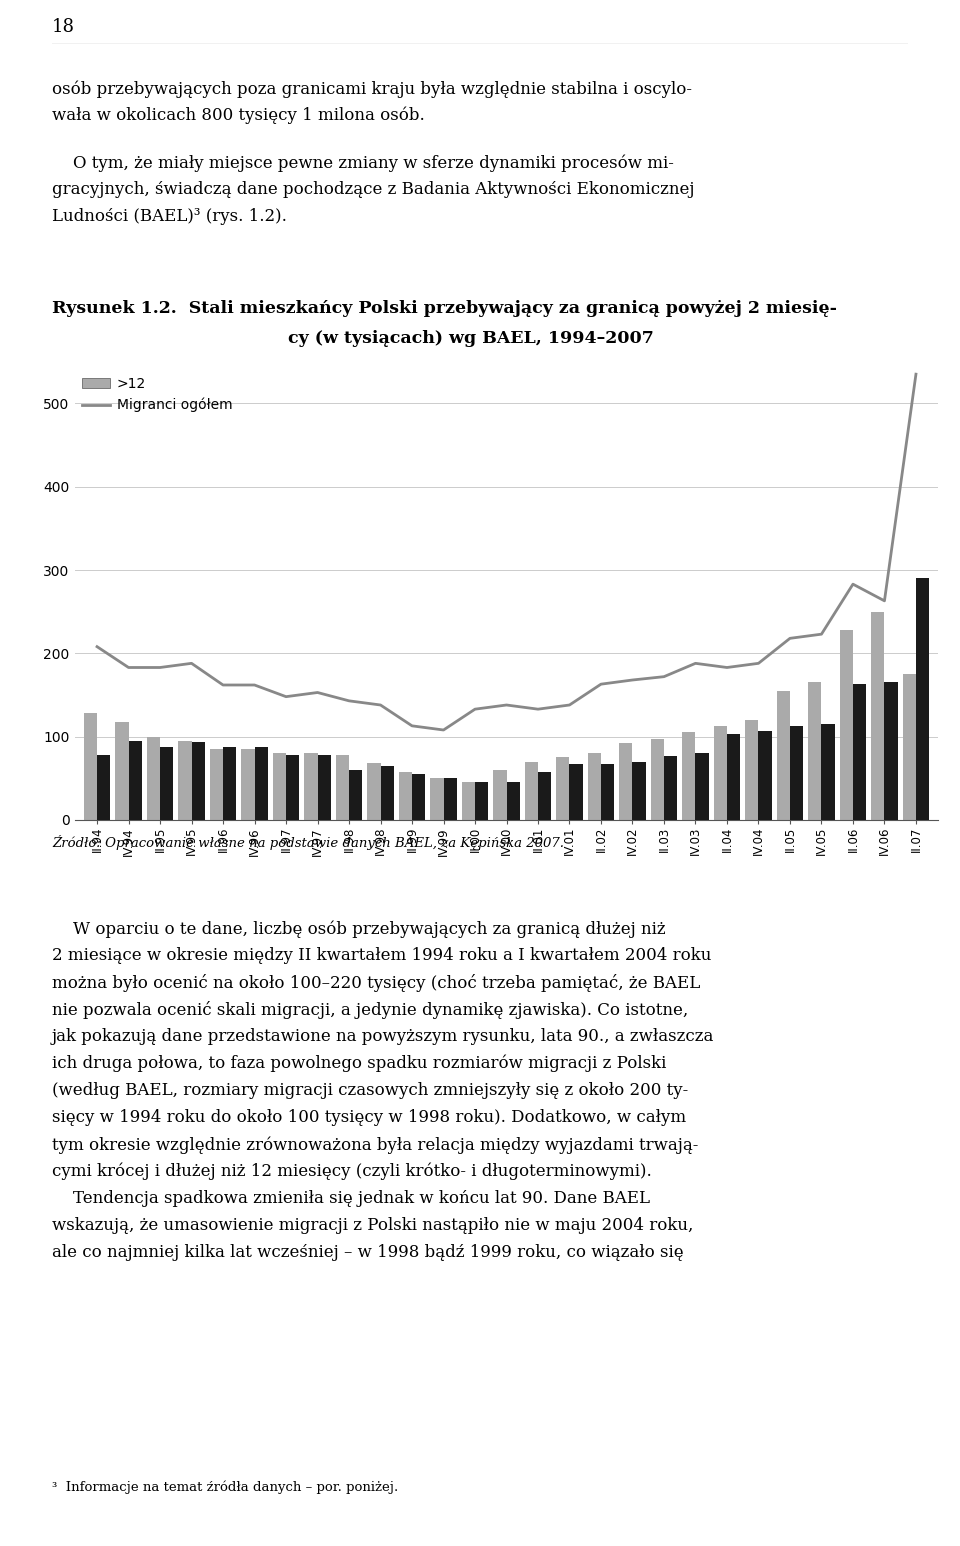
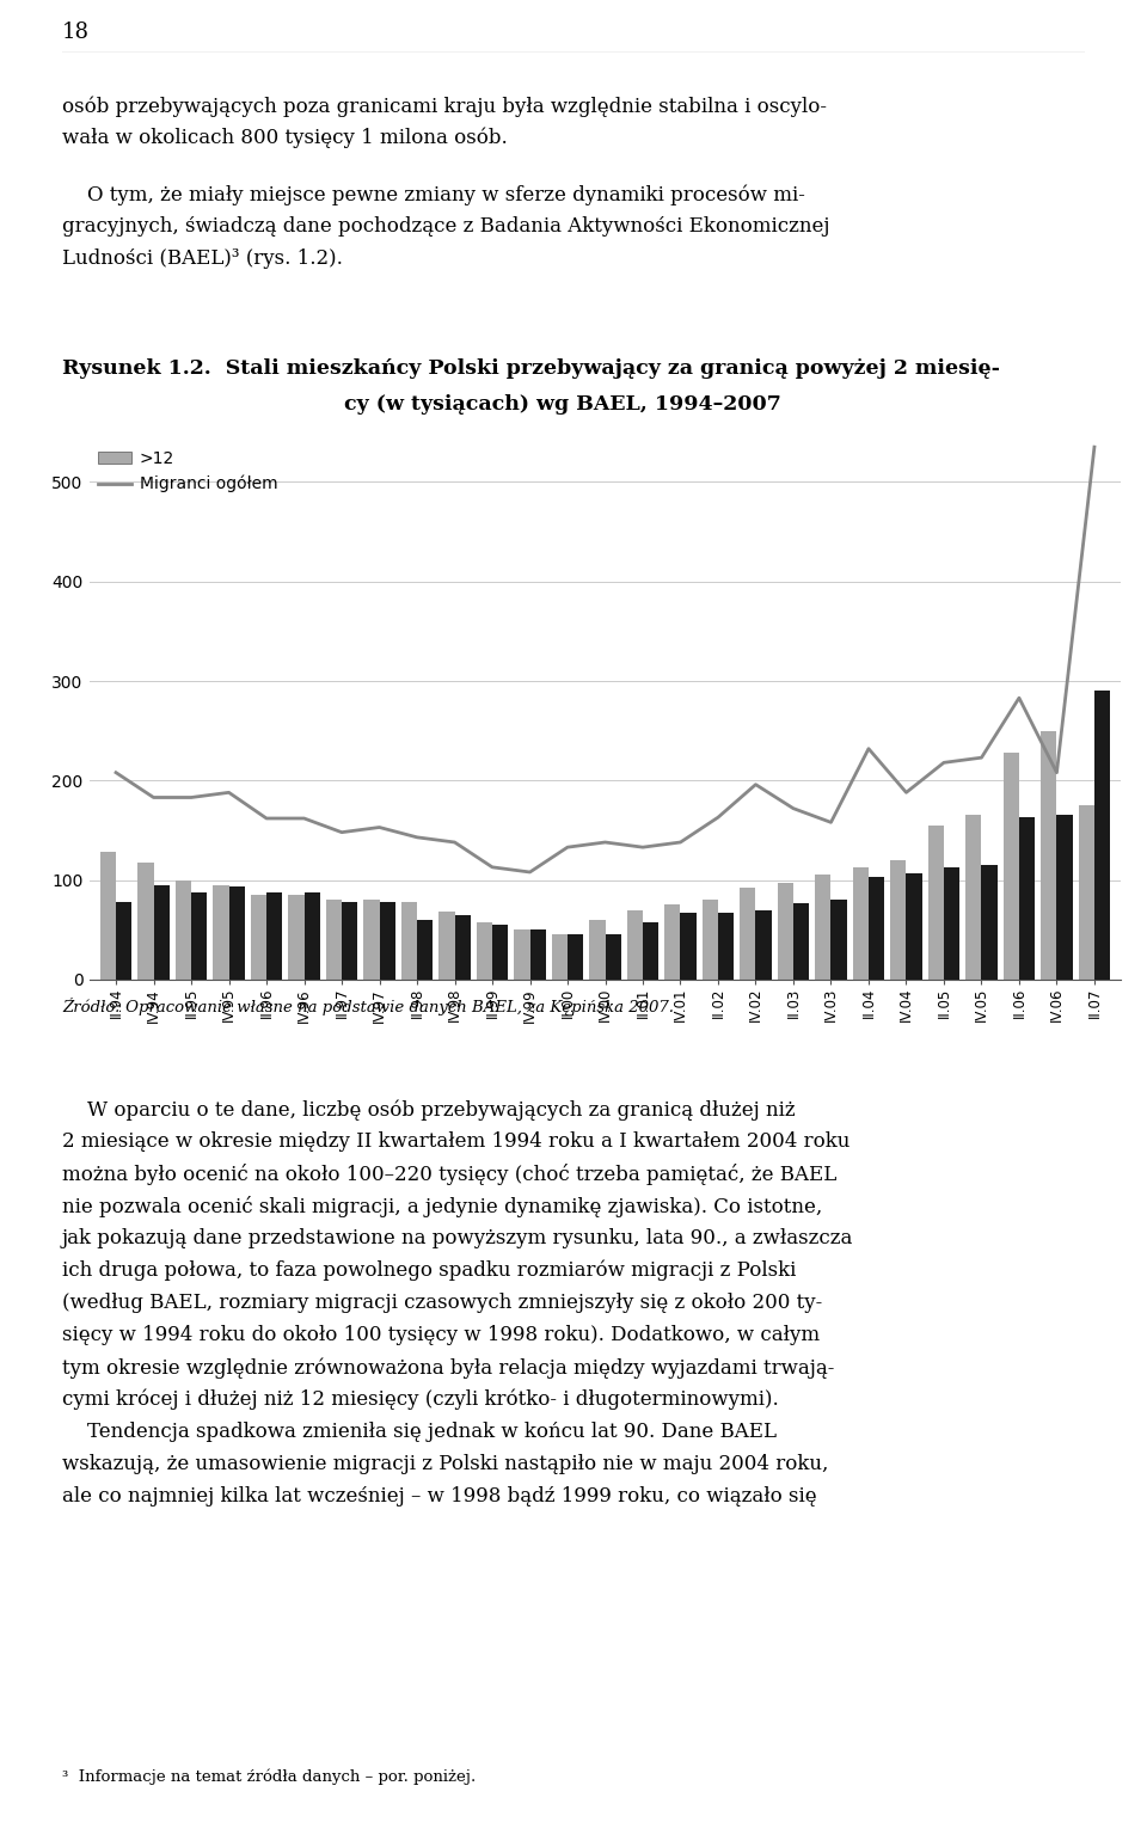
Migranci ogółem/IV.02: 168 -> 196
Migranci ogółem/IV.03: 188 -> 158
Migranci ogółem/II.04: 183 -> 232
Migranci ogółem/IV.06: 263 -> 208
